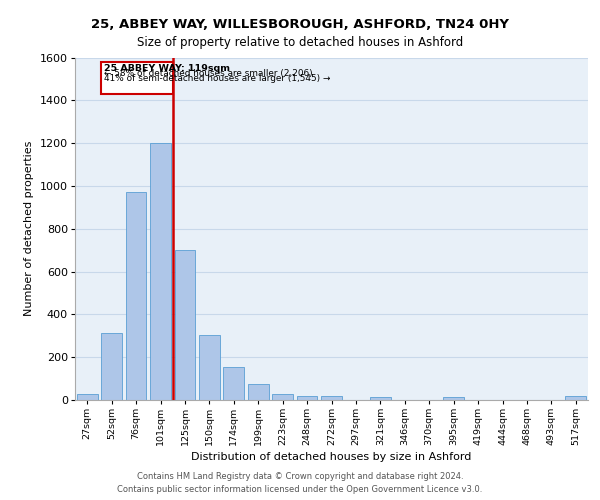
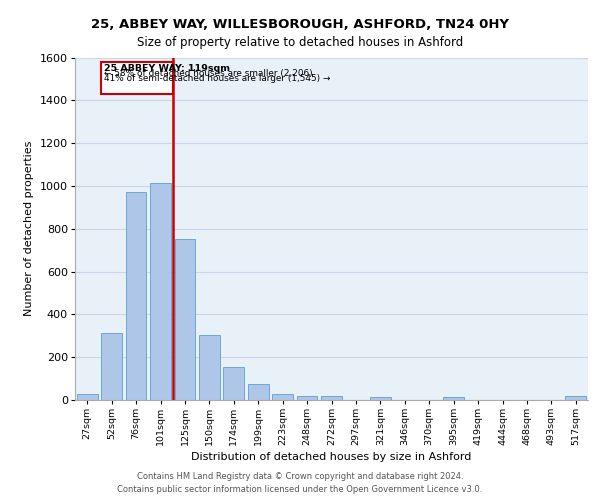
101sqm: 1200 -> 1015
125sqm: 700 -> 750
